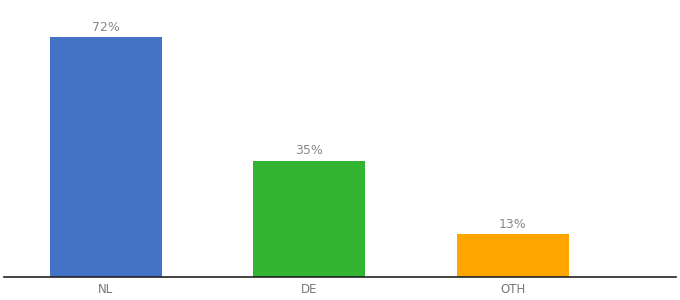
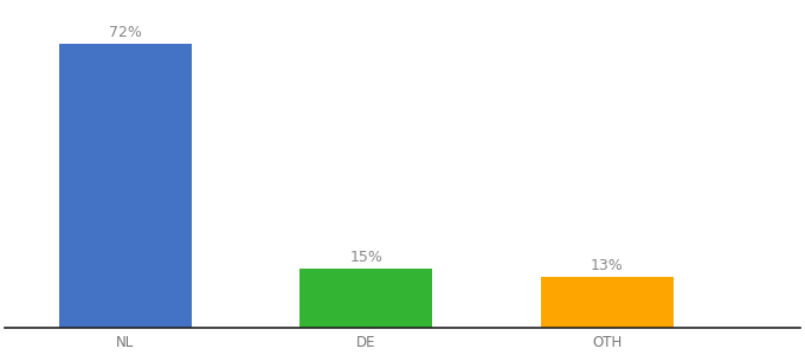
DE: 35% -> 15%
